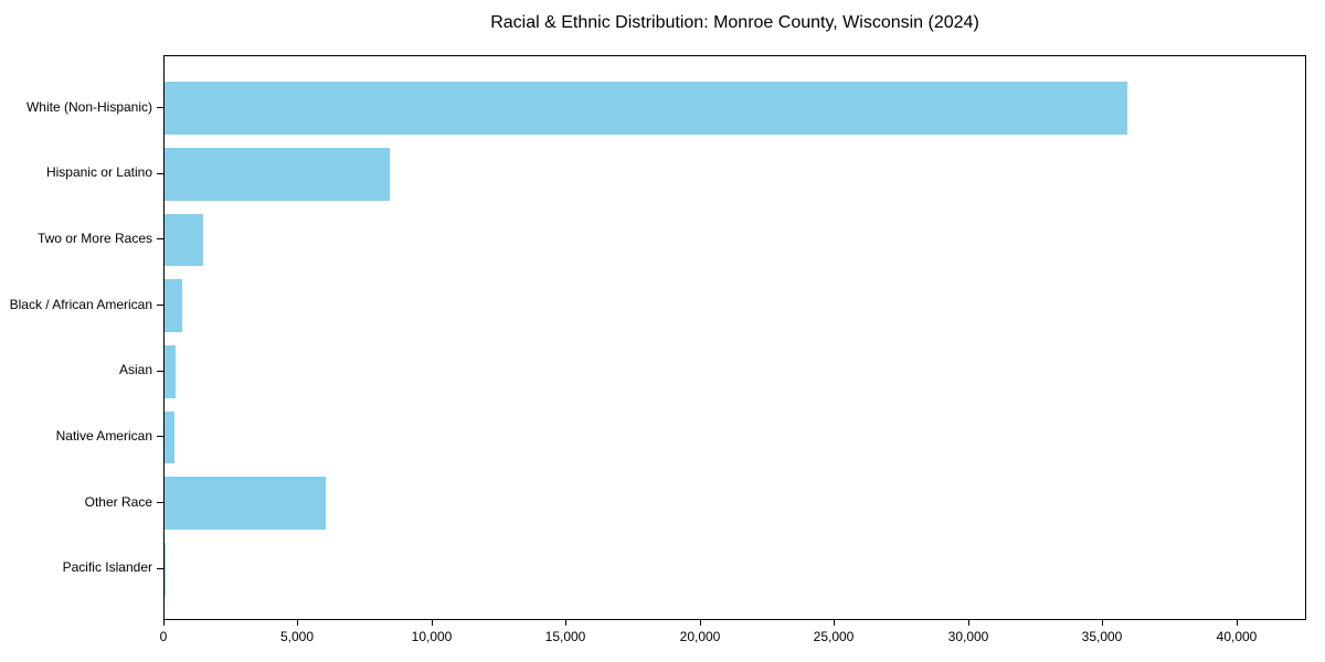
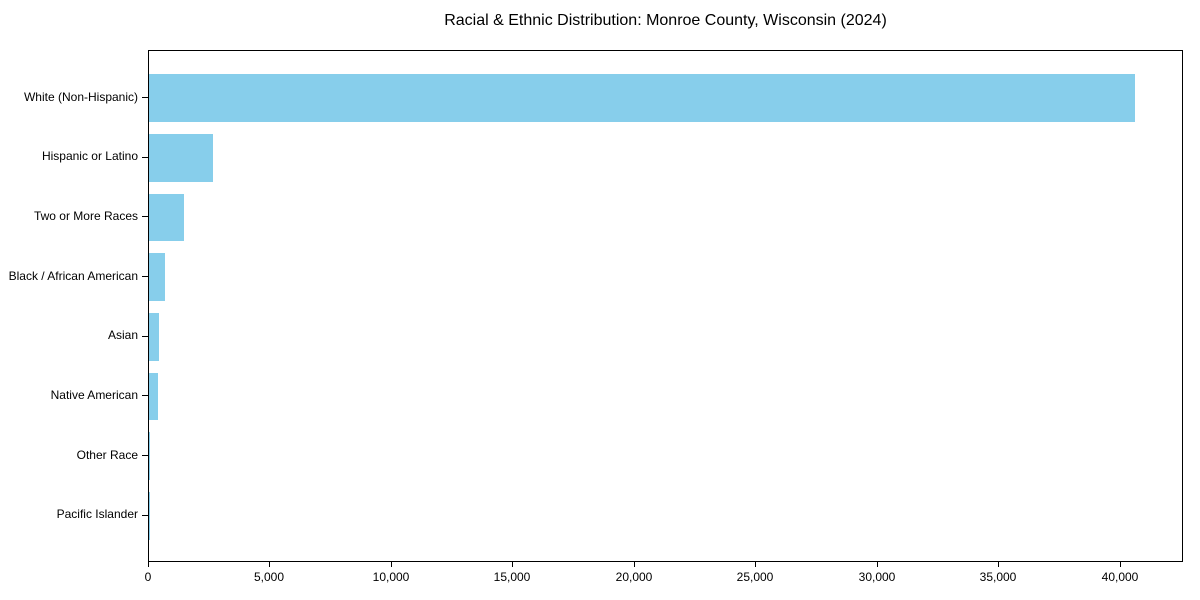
White (Non-Hispanic): 35900 -> 40600
Hispanic or Latino: 8400 -> 2600
Other Race: 6000 -> 100
